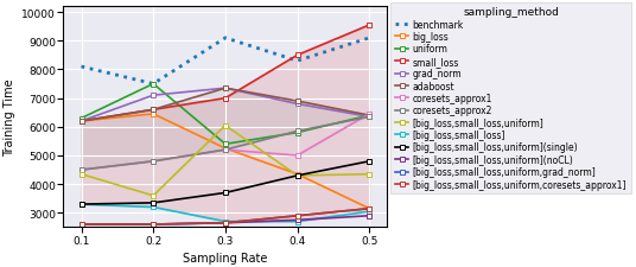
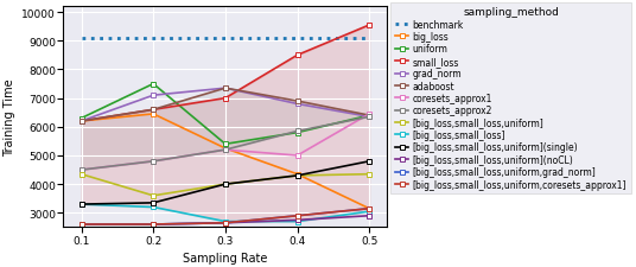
benchmark/0.1: 8100 -> 9100
benchmark/0.2: 7500 -> 9100
[big_loss,small_loss,uniform]/0.3: 6050 -> 4000
[big_loss,small_loss,uniform](single)/0.3: 3700 -> 4000
benchmark/0.4: 8300 -> 9100
